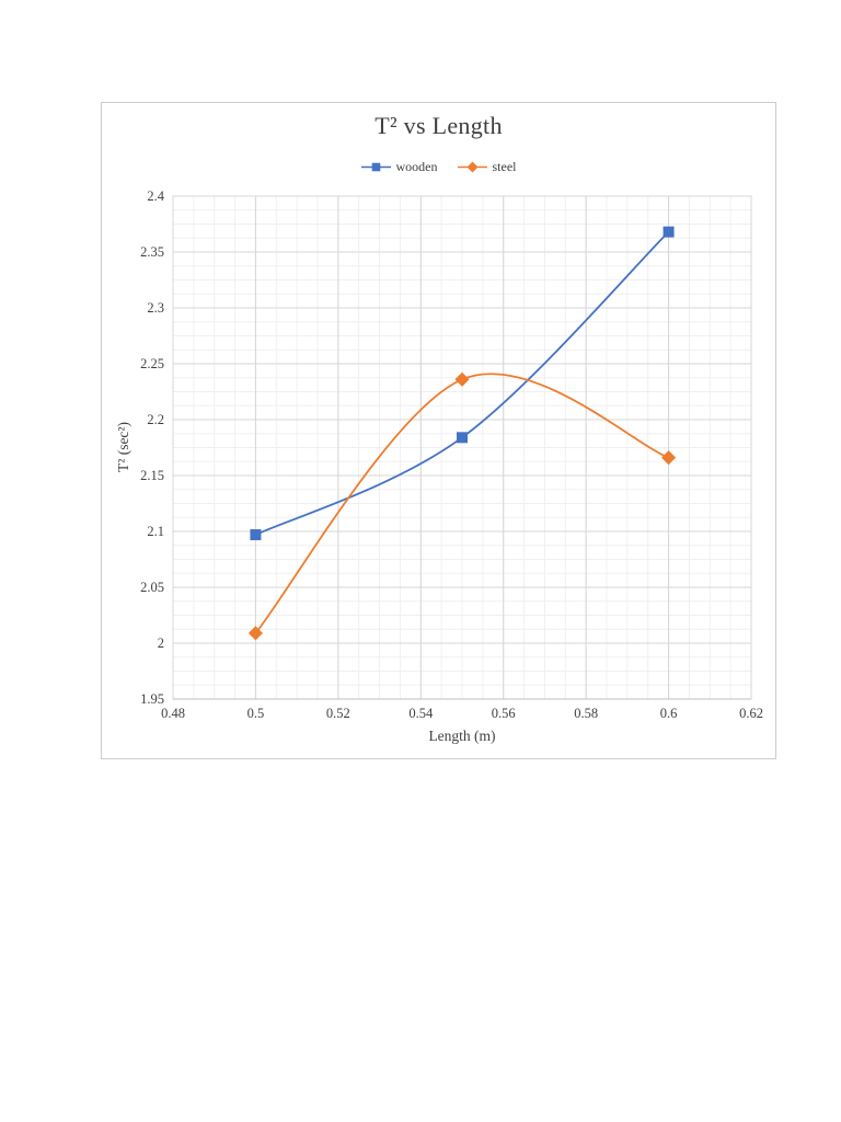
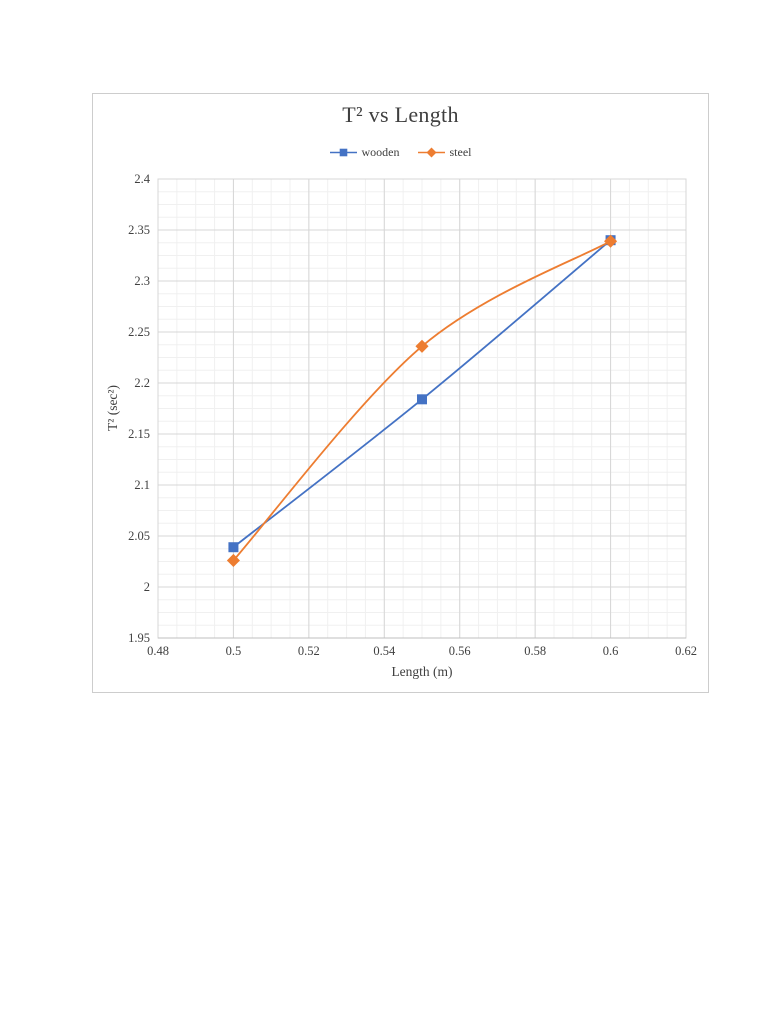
wooden/0.5: 2.097 -> 2.039
steel/0.5: 2.009 -> 2.026
wooden/0.6: 2.368 -> 2.340
steel/0.6: 2.166 -> 2.339
